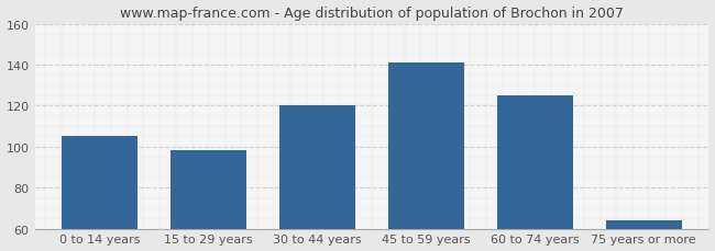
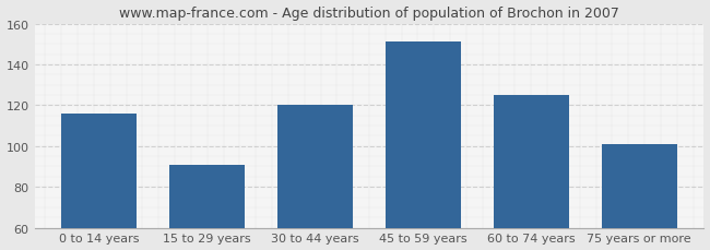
0 to 14 years: 105 -> 116
15 to 29 years: 98 -> 91
45 to 59 years: 141 -> 151
75 years or more: 64 -> 101
